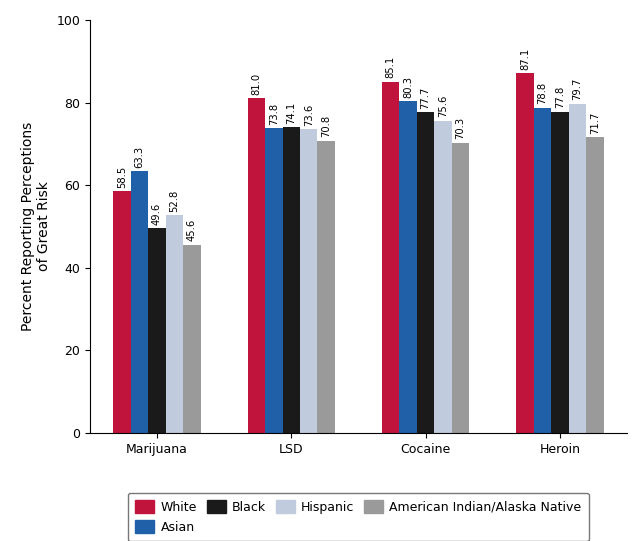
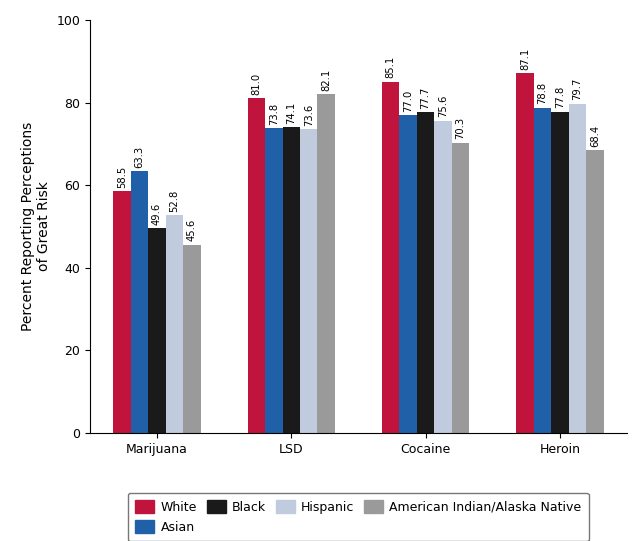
American Indian/Alaska Native/LSD: 70.8 -> 82.1
Asian/Cocaine: 80.3 -> 77.0
American Indian/Alaska Native/Heroin: 71.7 -> 68.4
